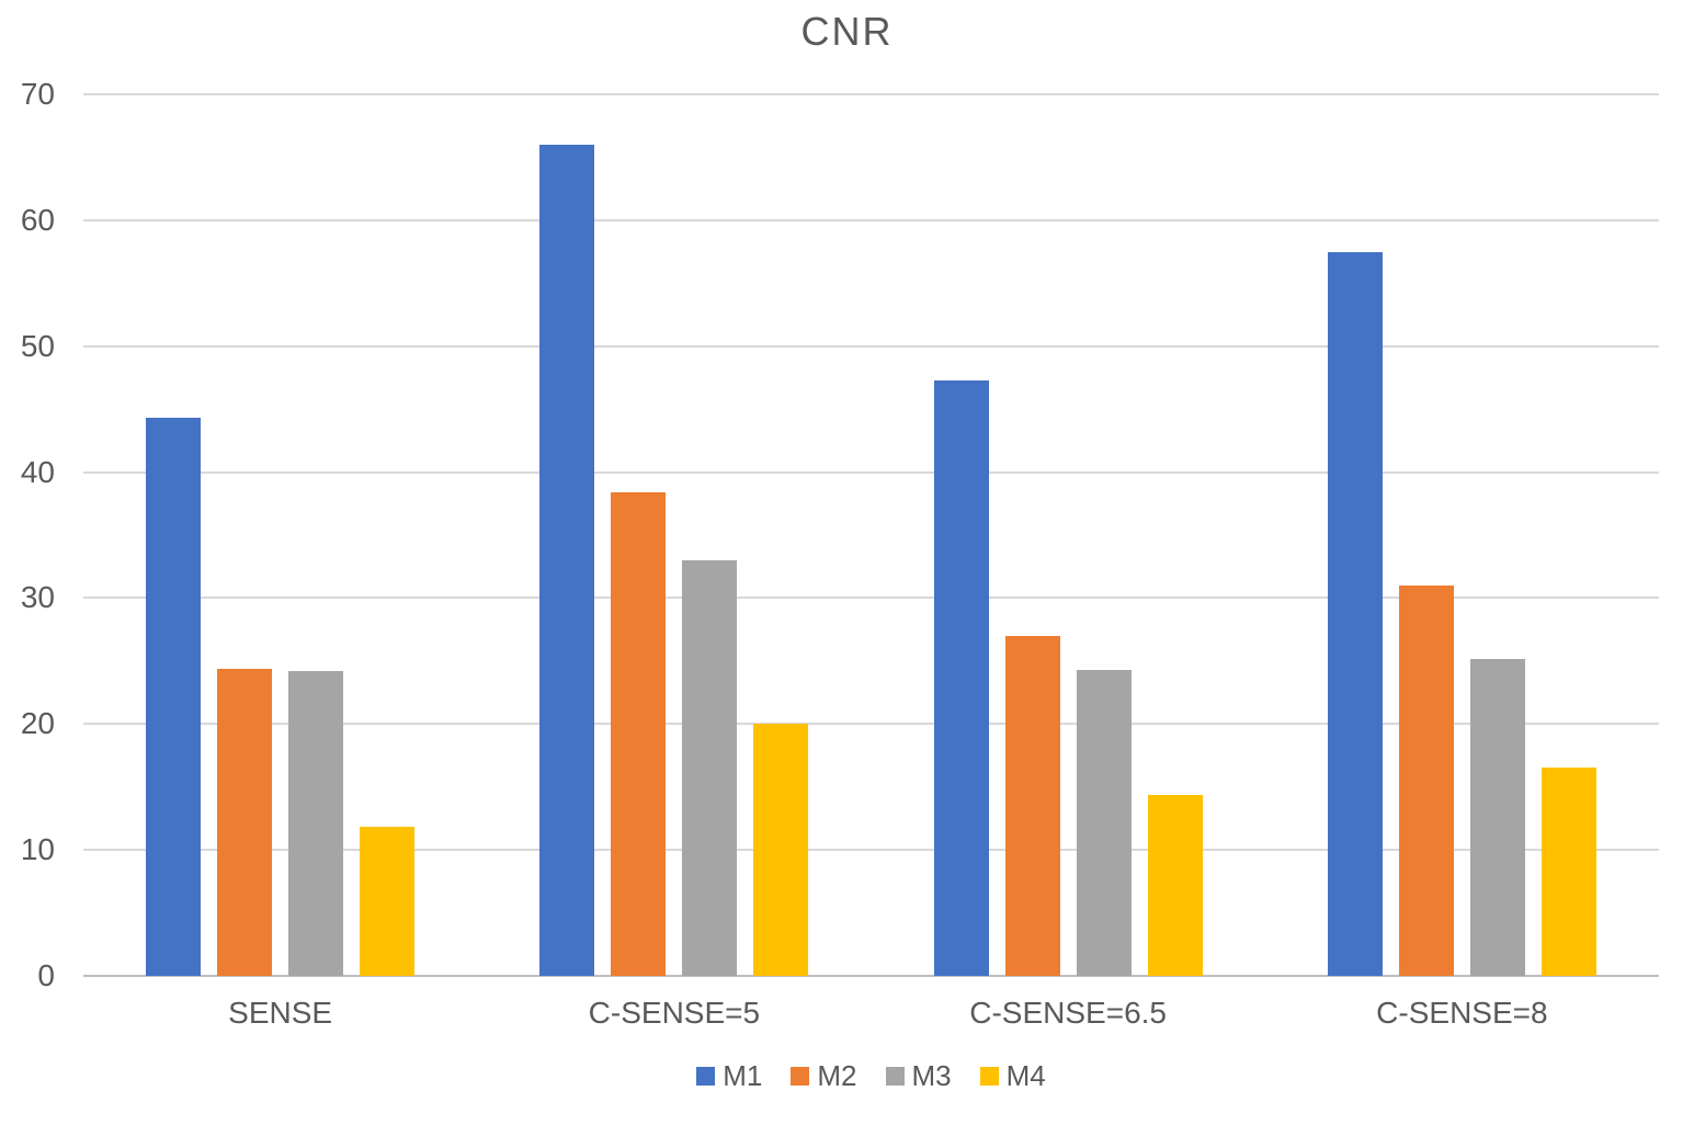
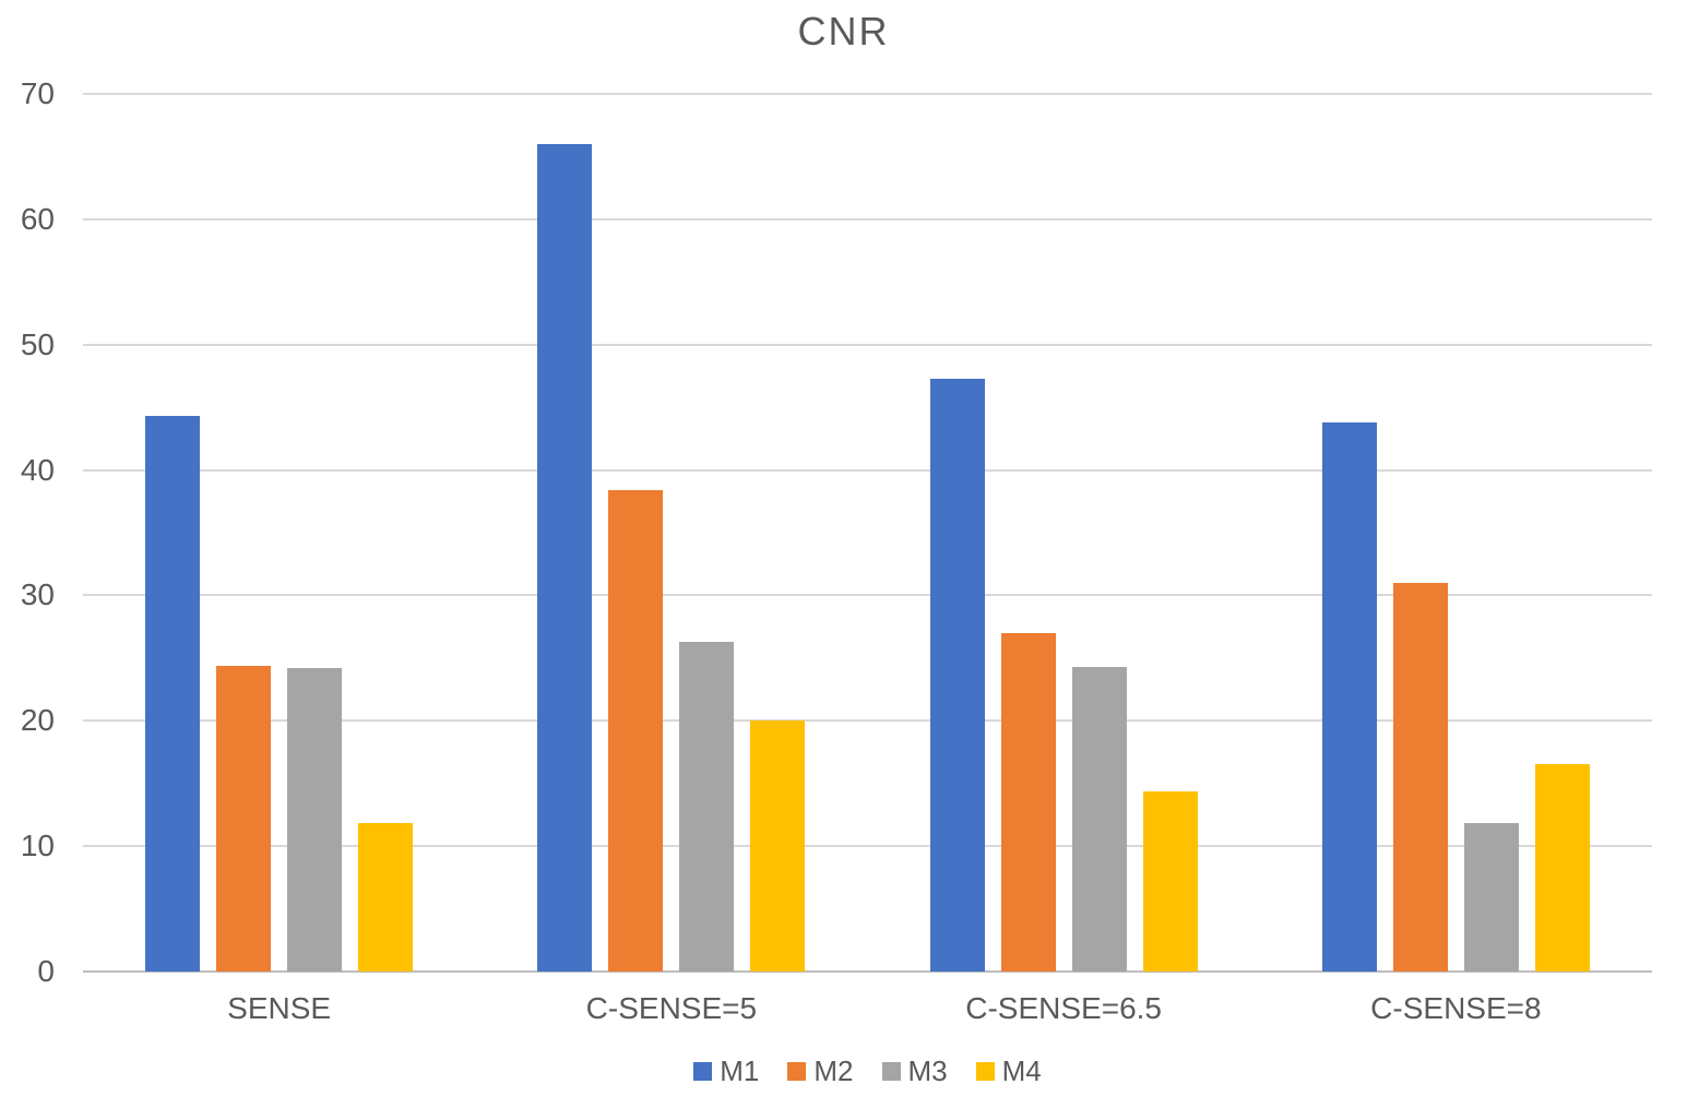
M3/C-SENSE=5: 33.0 -> 26.3
M1/C-SENSE=8: 57.5 -> 43.8
M3/C-SENSE=8: 25.2 -> 11.8
